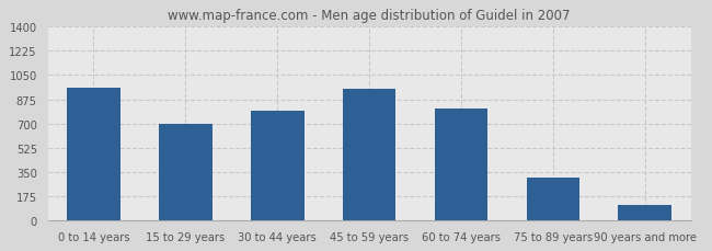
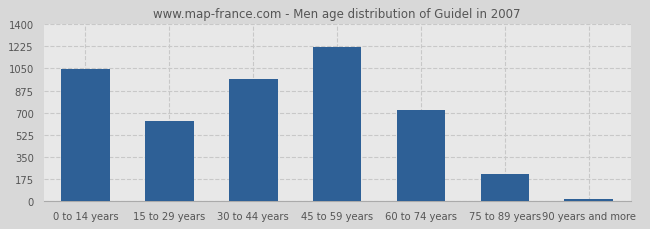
0 to 14 years: 960 -> 1040
15 to 29 years: 700 -> 640
30 to 44 years: 790 -> 970
45 to 59 years: 950 -> 1220
60 to 74 years: 810 -> 720
75 to 89 years: 310 -> 210
90 years and more: 110 -> 20
